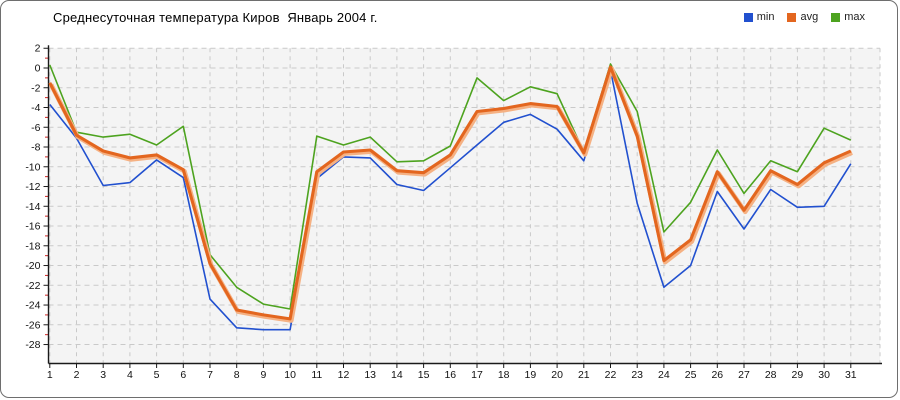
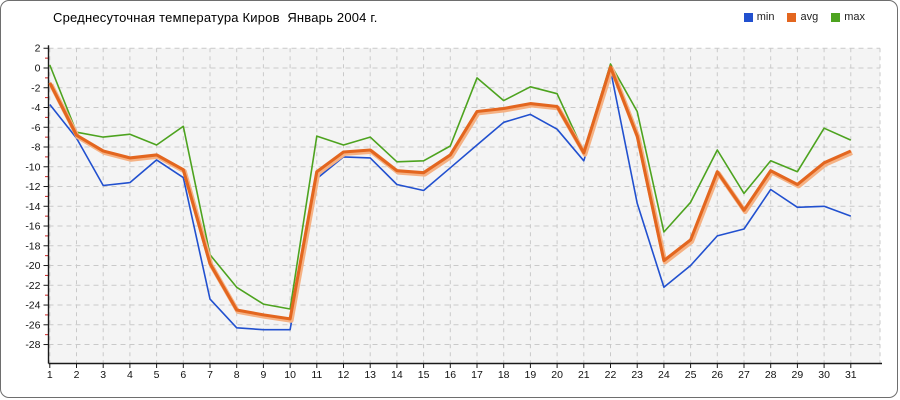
min/26: -12 -> -17
min/31: -10 -> -15
